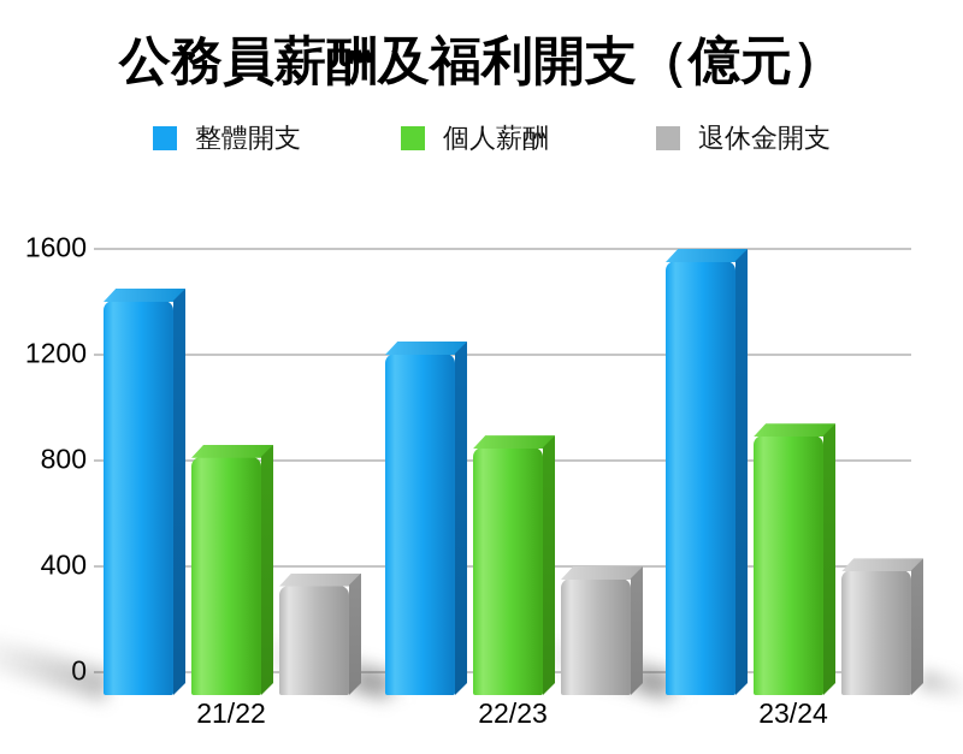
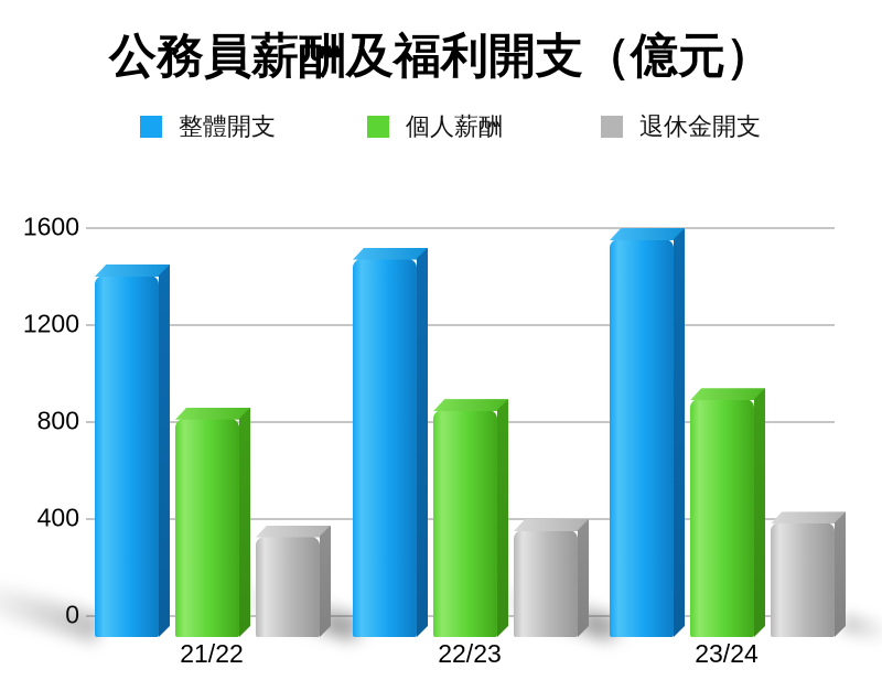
整體開支/22/23: 1250 -> 1520
